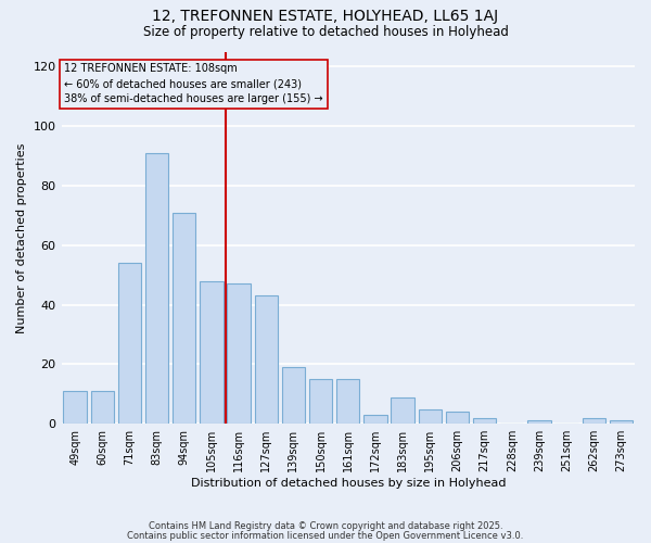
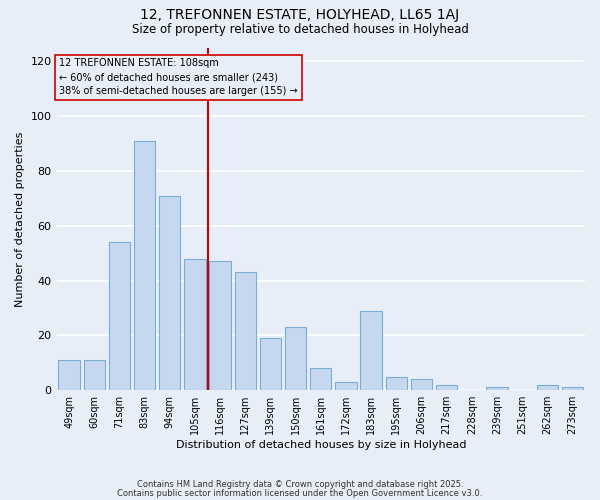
150sqm: 15 -> 23
161sqm: 15 -> 8
183sqm: 9 -> 29
